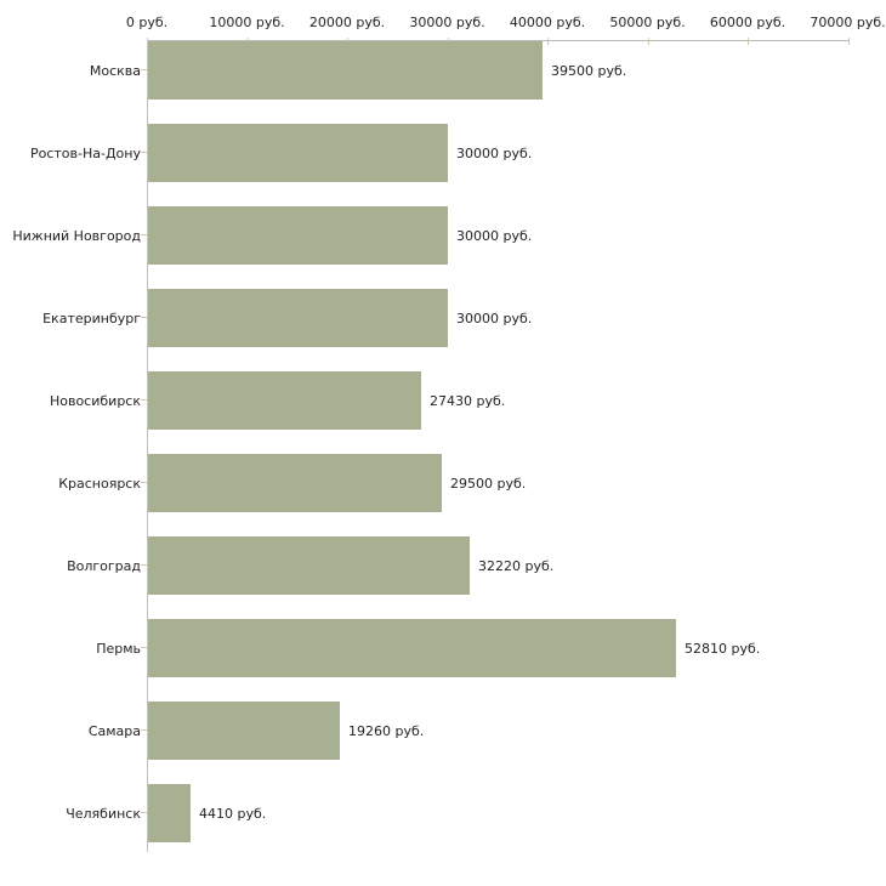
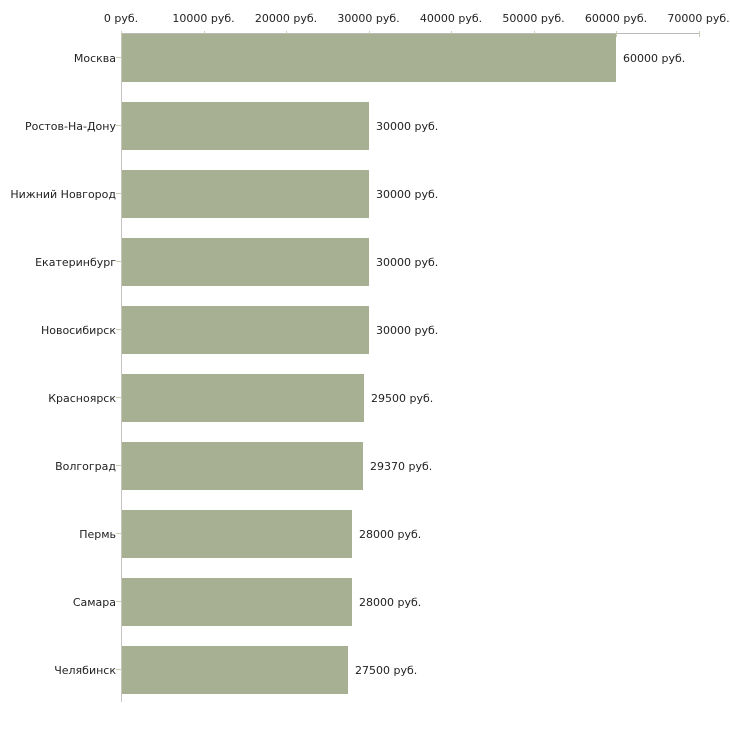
Москва: 39500 -> 60000
Новосибирск: 27430 -> 30000
Волгоград: 32220 -> 29370
Пермь: 52810 -> 28000
Самара: 19260 -> 28000
Челябинск: 4410 -> 27500
